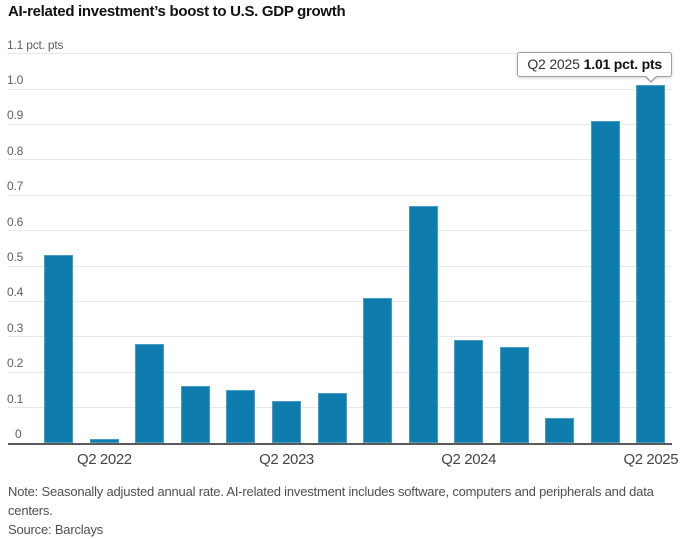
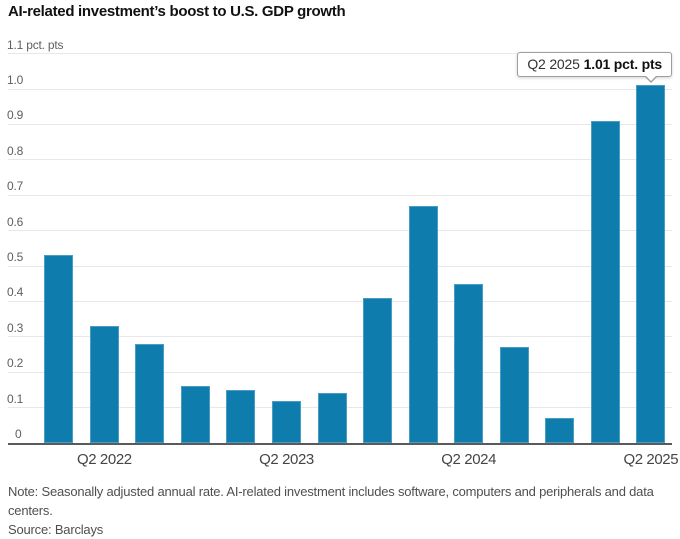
Q2 2022: 0.01 -> 0.33
Q2 2024: 0.29 -> 0.45
